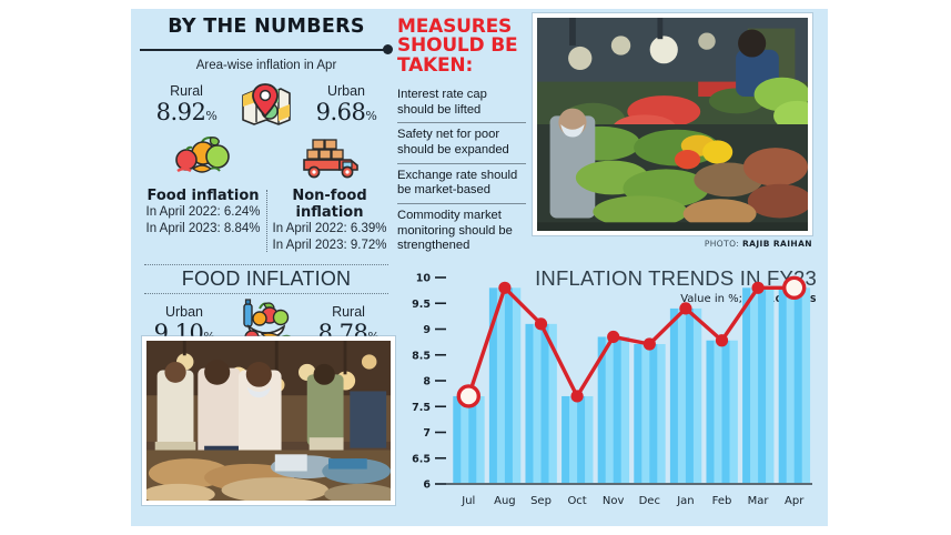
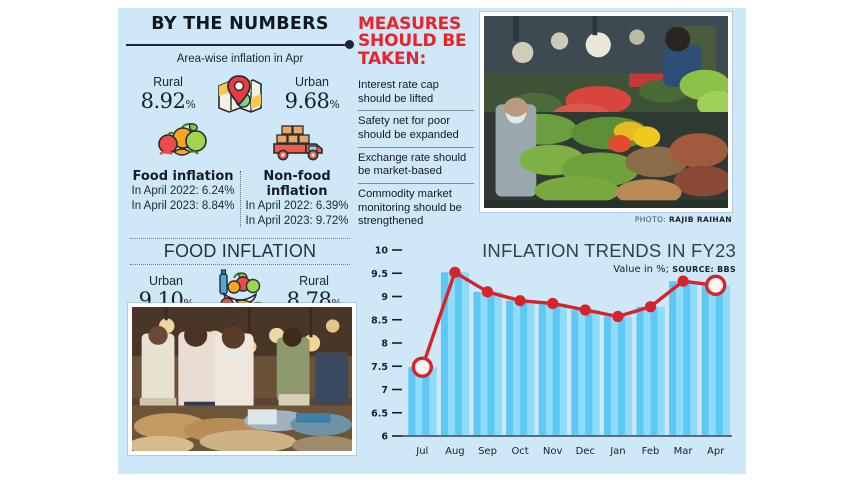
Jul: 7.7 -> 7.5
Aug: 9.8 -> 9.5
Oct: 7.7 -> 8.9
Jan: 9.4 -> 8.6
Mar: 9.8 -> 9.3
Apr: 9.8 -> 9.2
